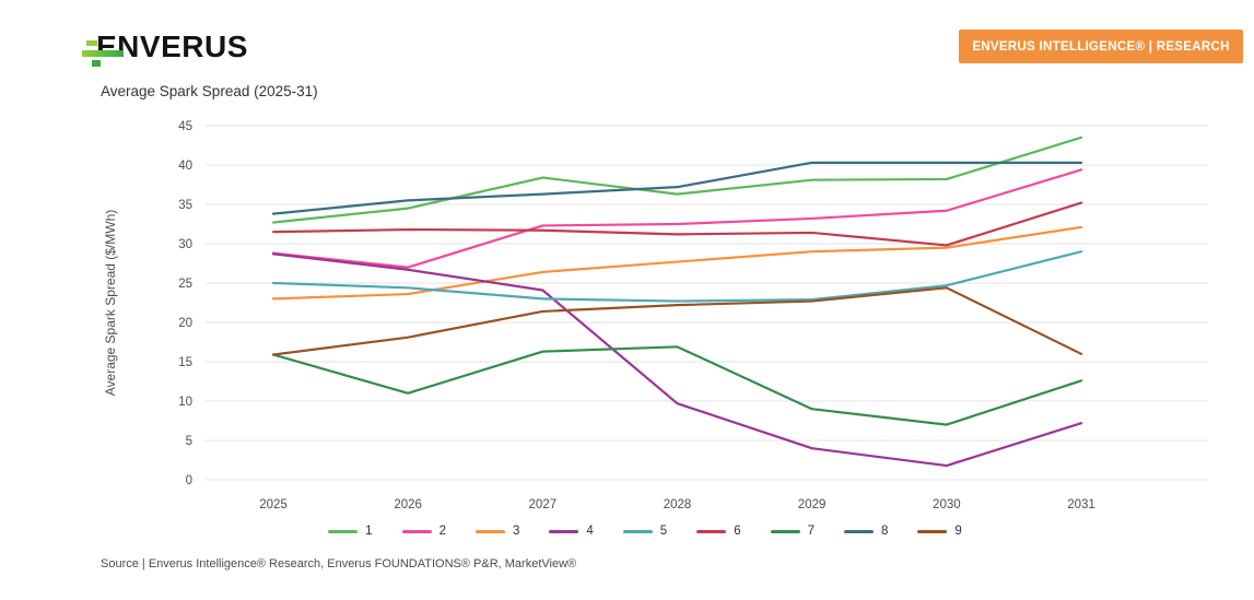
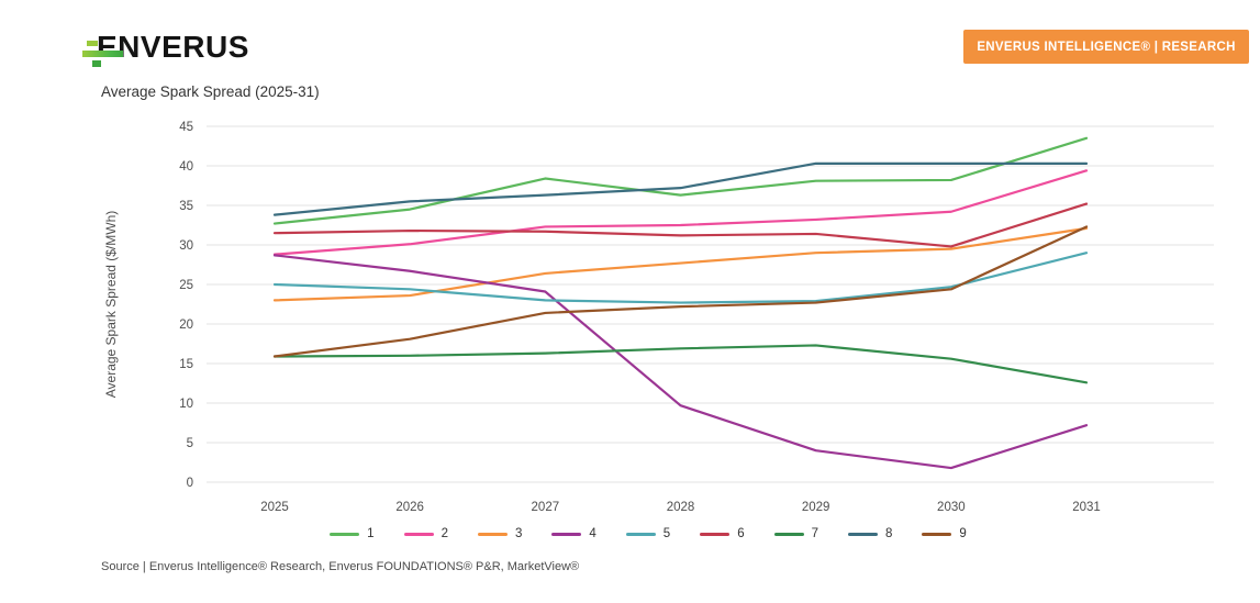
2/2026: 27 -> 30
7/2026: 11 -> 16
7/2029: 9 -> 17
7/2030: 7 -> 16
9/2031: 16 -> 32
